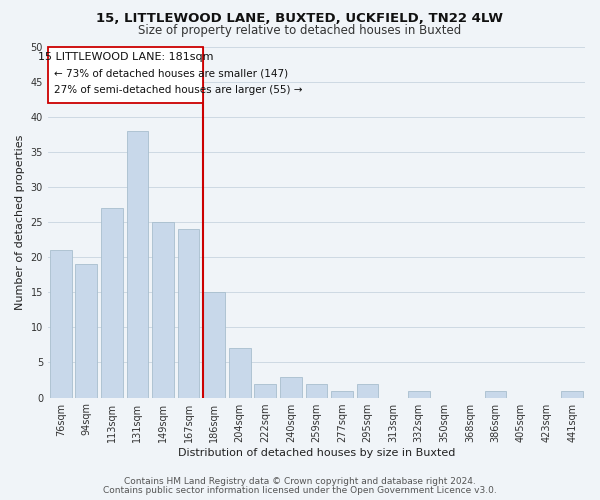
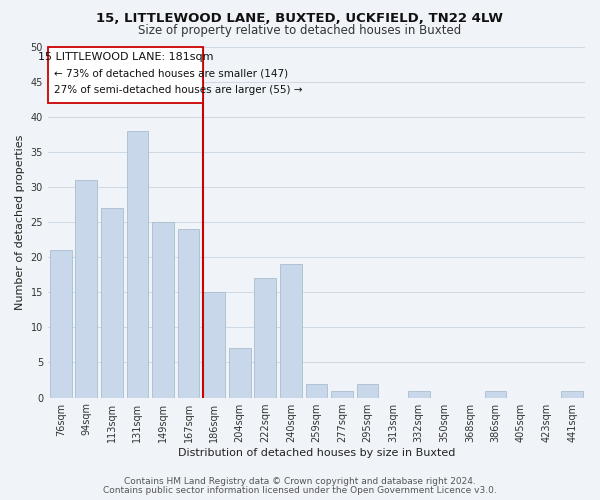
94sqm: 19 -> 31
222sqm: 2 -> 17
240sqm: 3 -> 19
